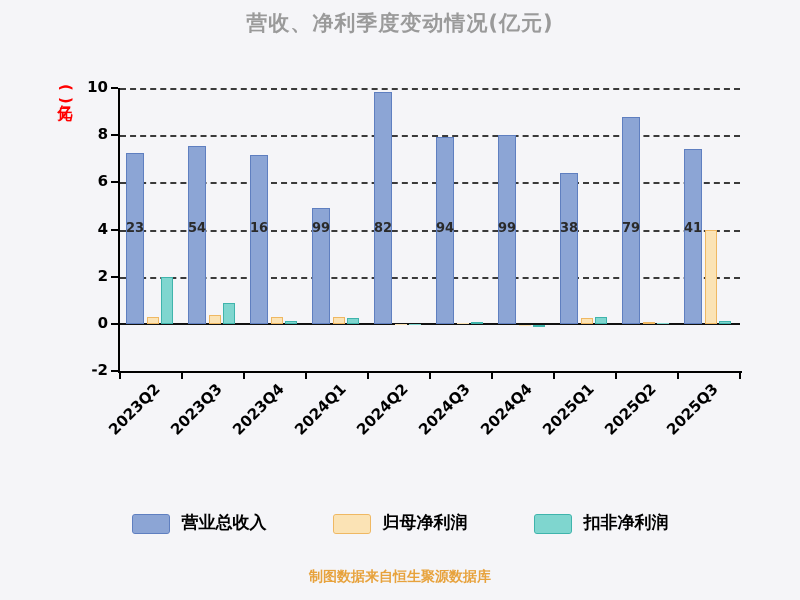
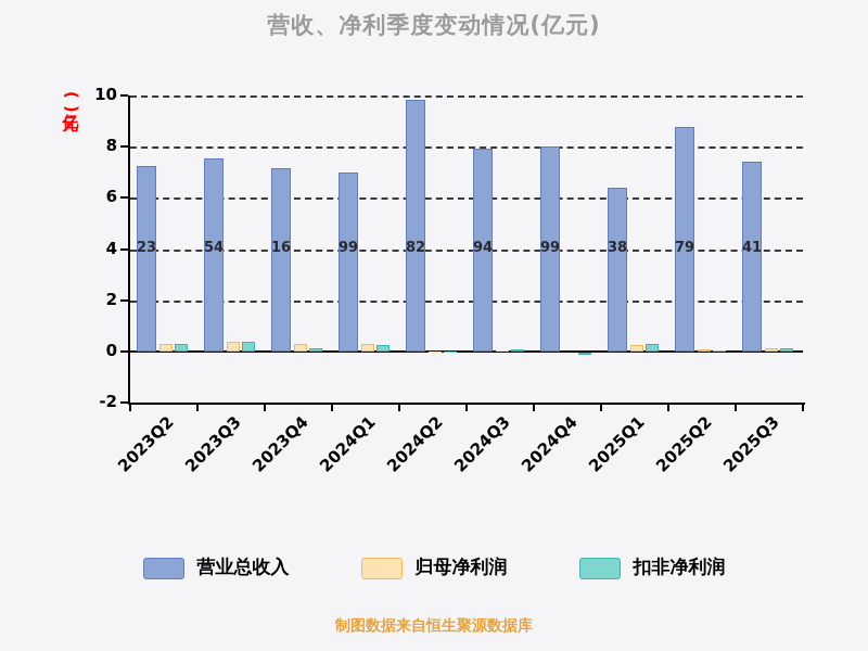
扣非净利润/2023Q2: 2.0 -> 0.3
扣非净利润/2023Q3: 0.9 -> 0.4
营业总收入/2024Q1: 4.9 -> 7.0
归母净利润/2025Q3: 4.0 -> 0.1
